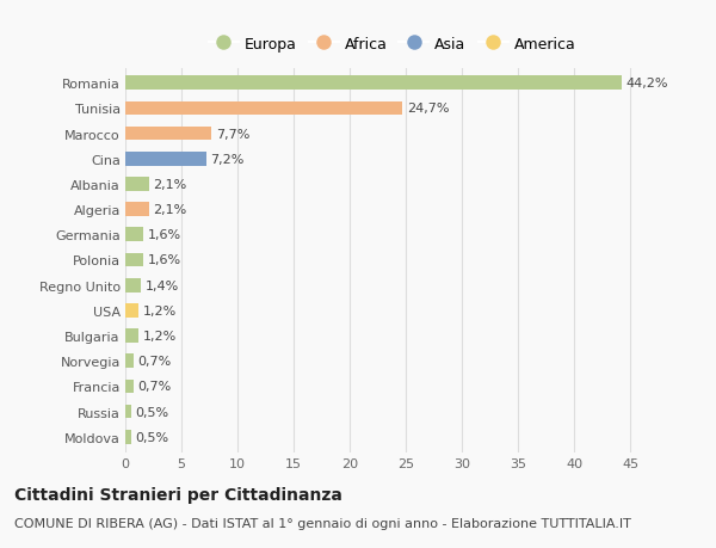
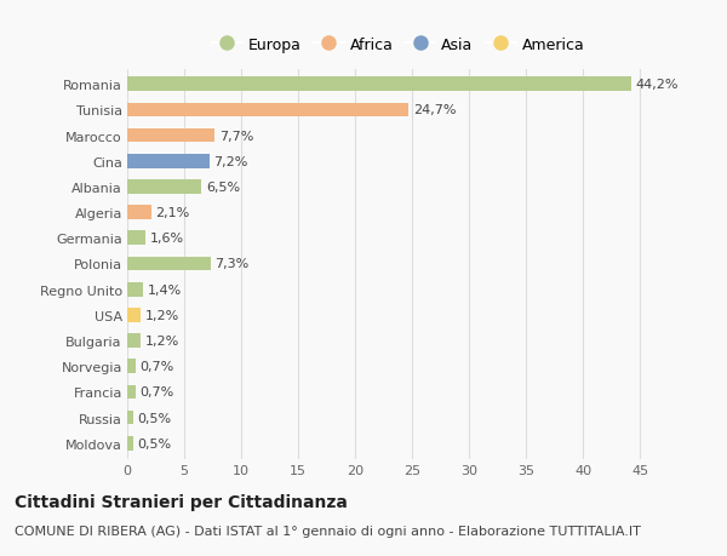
Albania: 2,1% -> 6,5%
Polonia: 1,6% -> 7,3%
